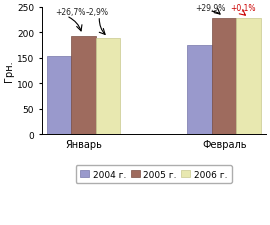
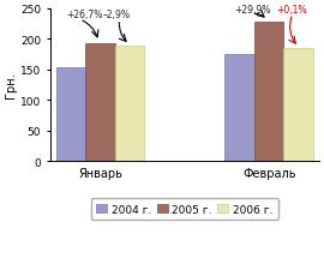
2006 г./Февраль: 227 -> 184
